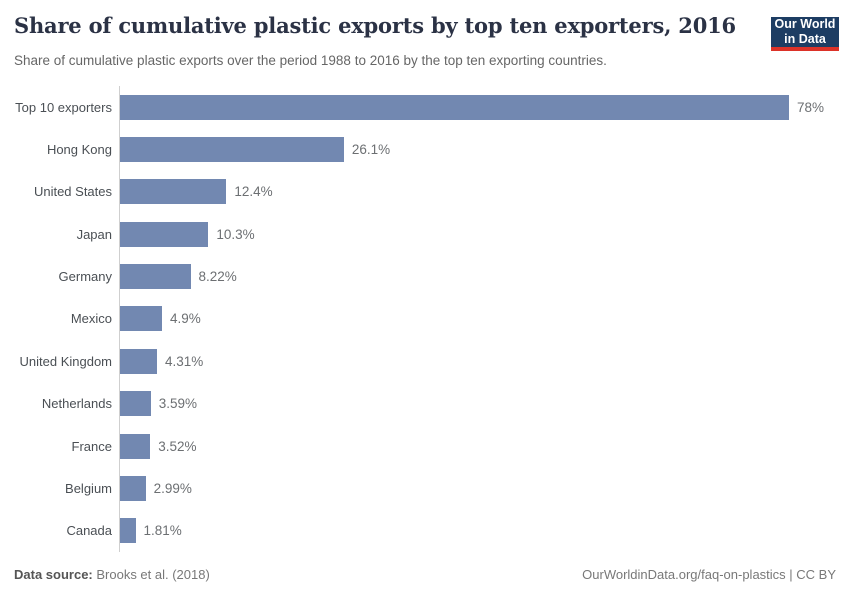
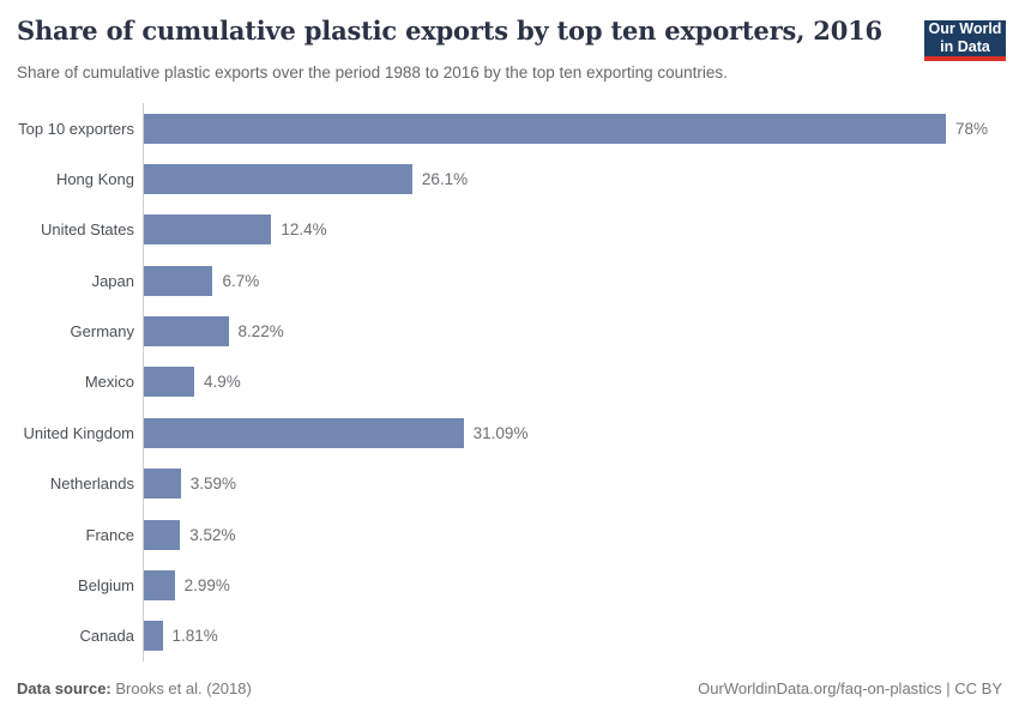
Japan: 10.3% -> 6.7%
United Kingdom: 4.31% -> 31.09%
